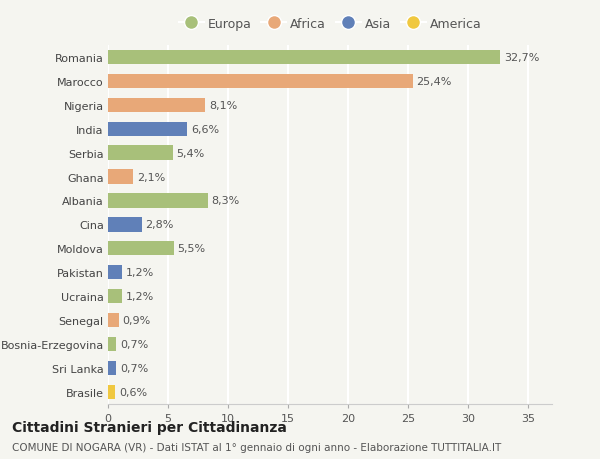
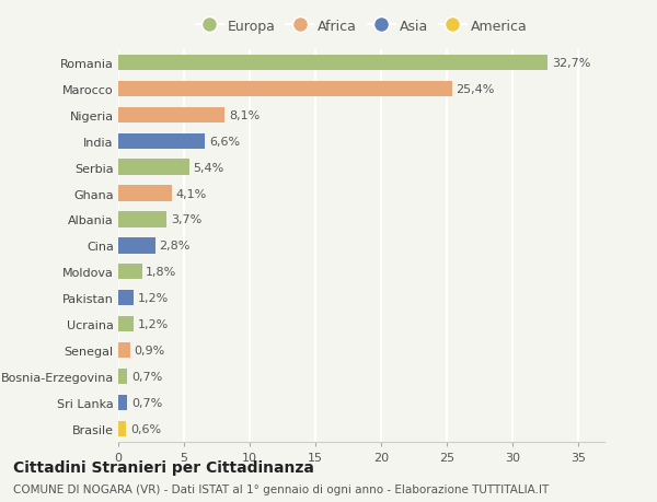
Ghana: 2,1% -> 4,1%
Albania: 8,3% -> 3,7%
Moldova: 5,5% -> 1,8%
